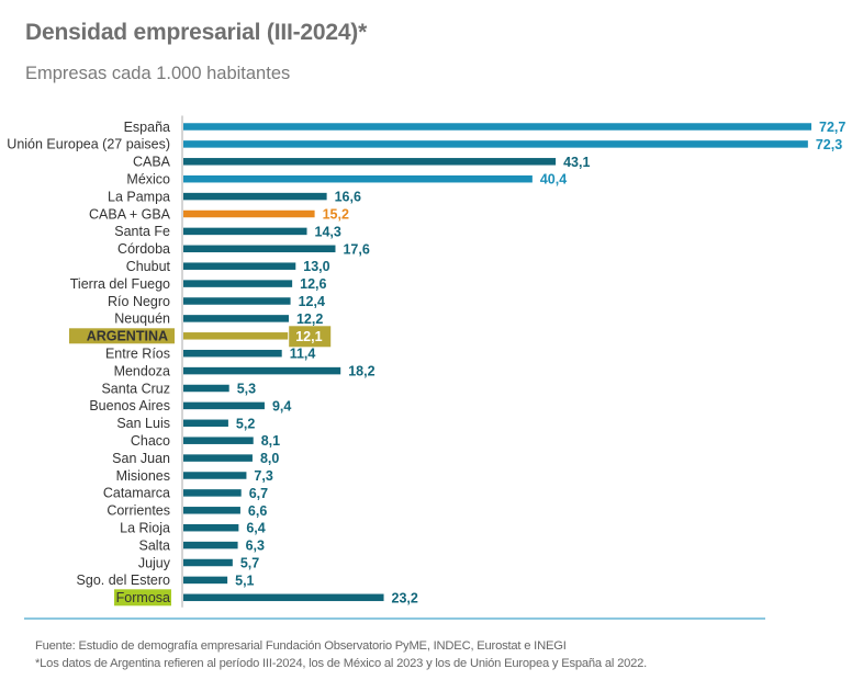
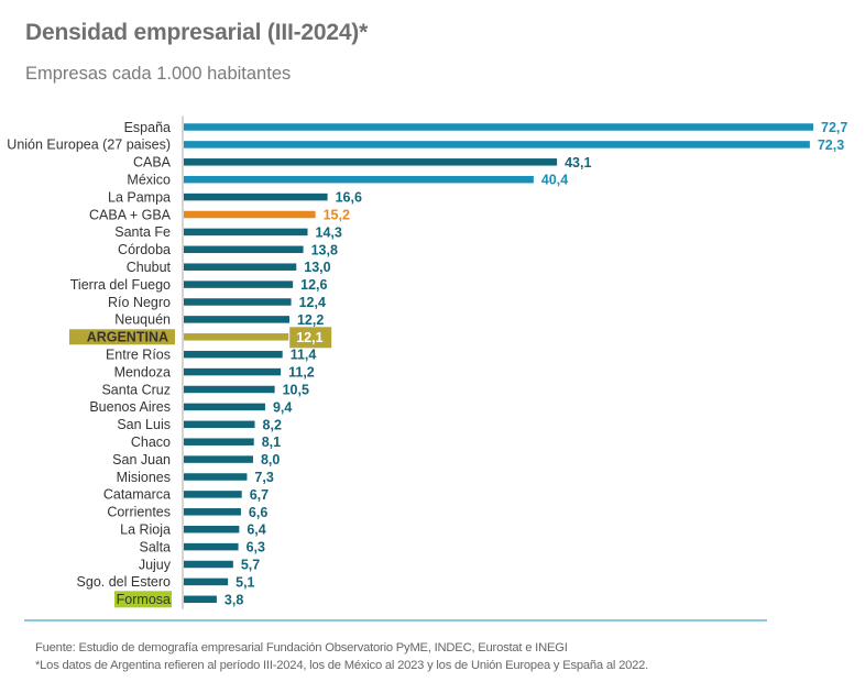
Córdoba: 17,6 -> 13,8
Mendoza: 18,2 -> 11,2
Santa Cruz: 5,3 -> 10,5
San Luis: 5,2 -> 8,2
Formosa: 23,2 -> 3,8
